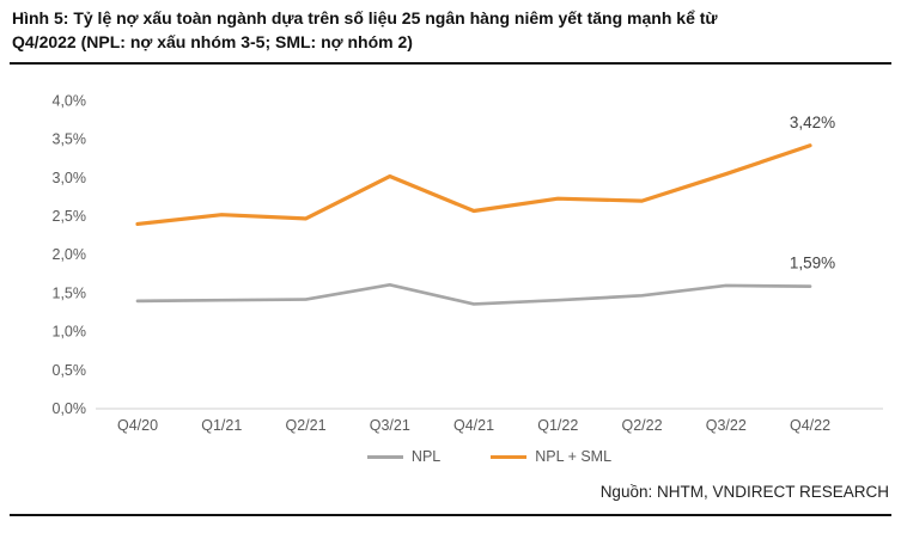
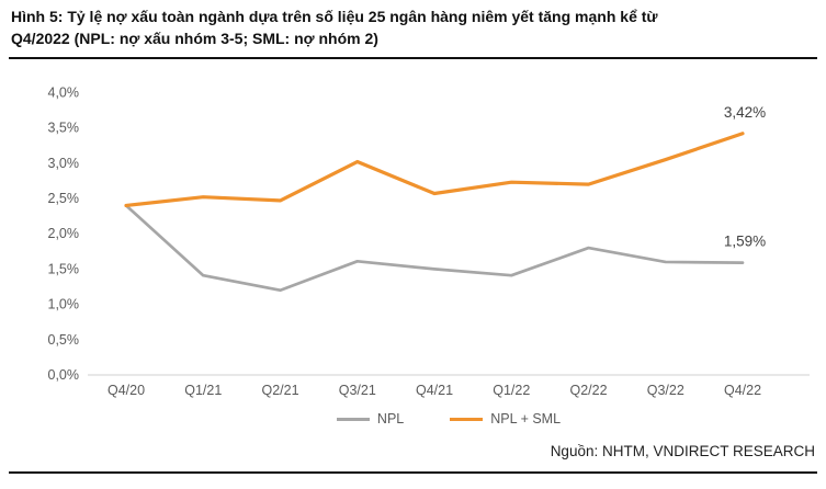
NPL/Q4/20: 1,4% -> 2,4%
NPL/Q2/21: 1,4% -> 1,2%
NPL/Q4/21: 1,4% -> 1,5%
NPL/Q2/22: 1,5% -> 1,8%
